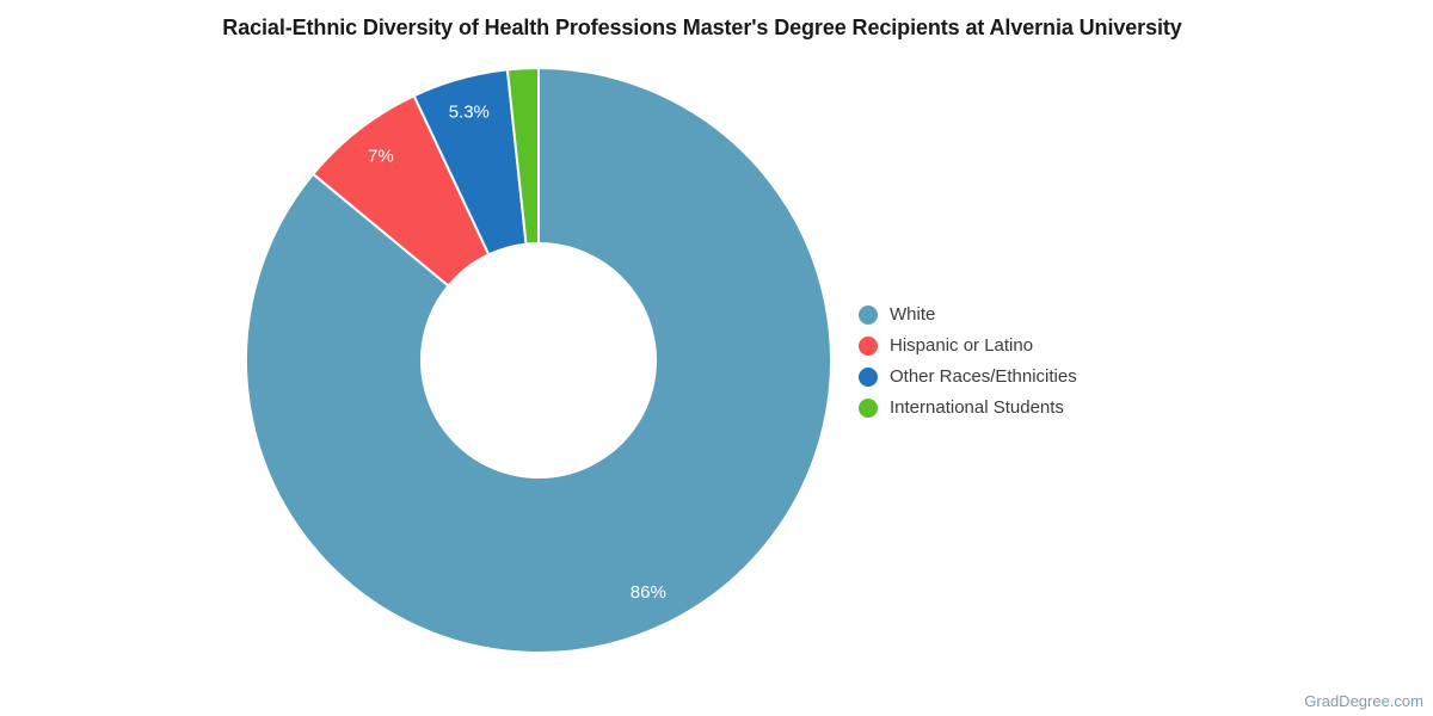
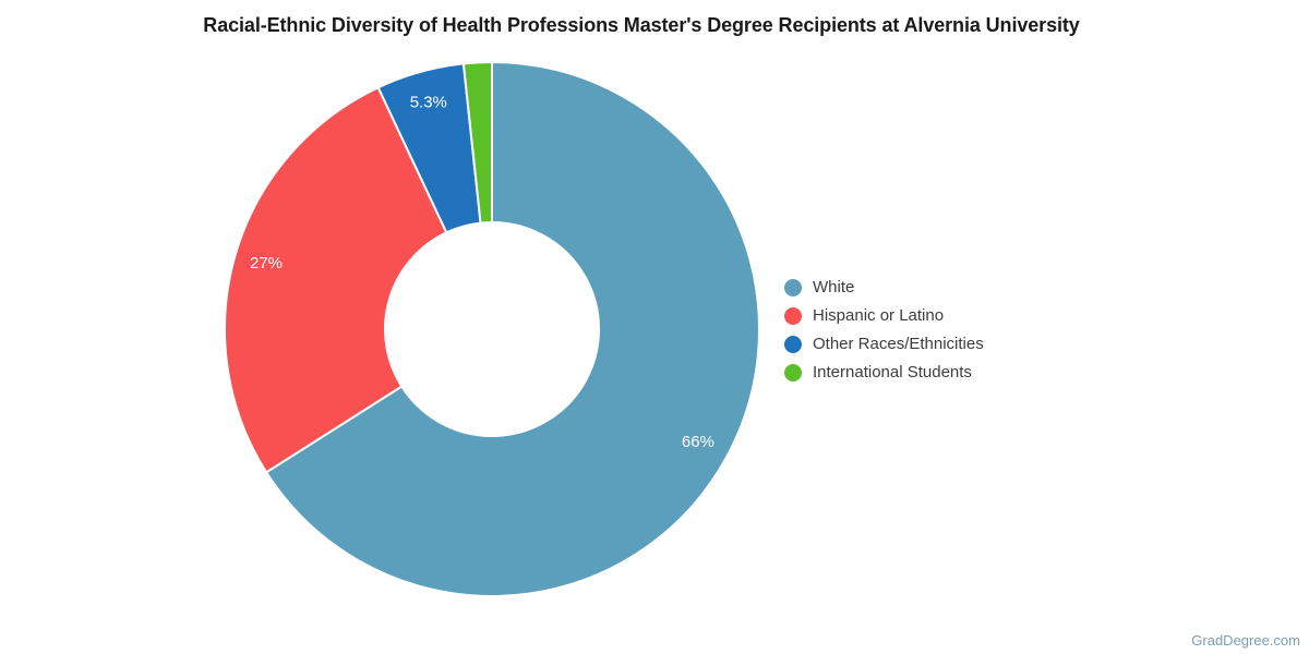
White: 86% -> 66%
Hispanic or Latino: 7% -> 27%
